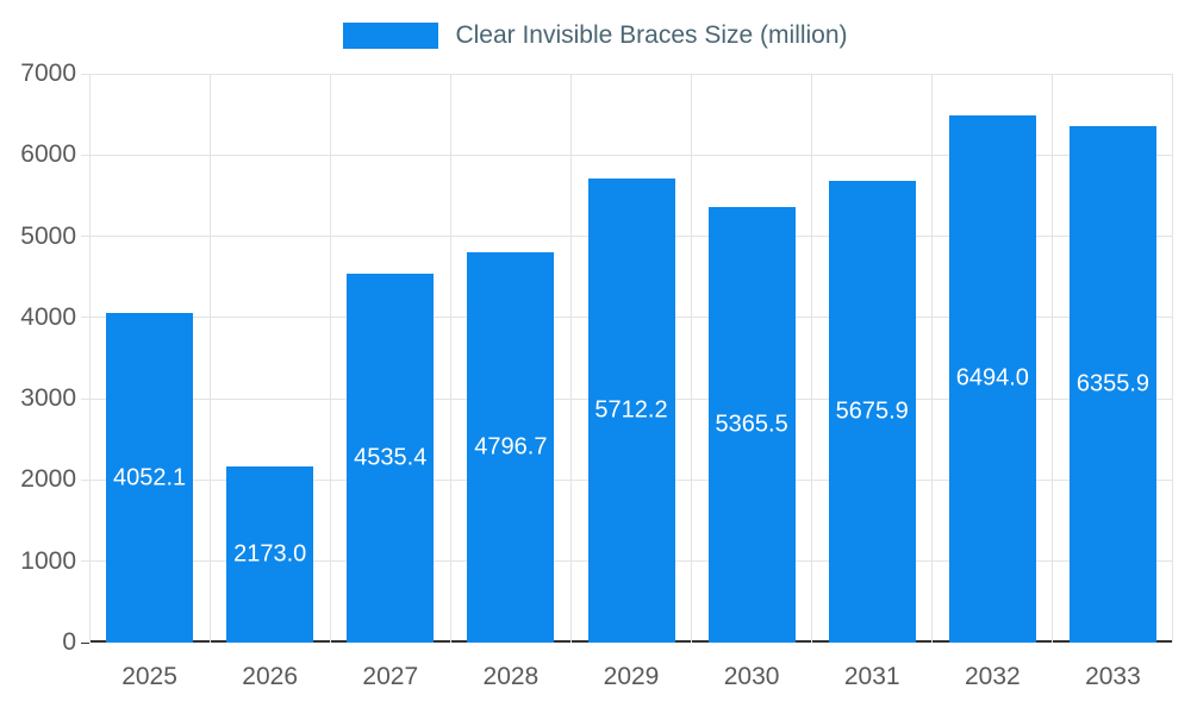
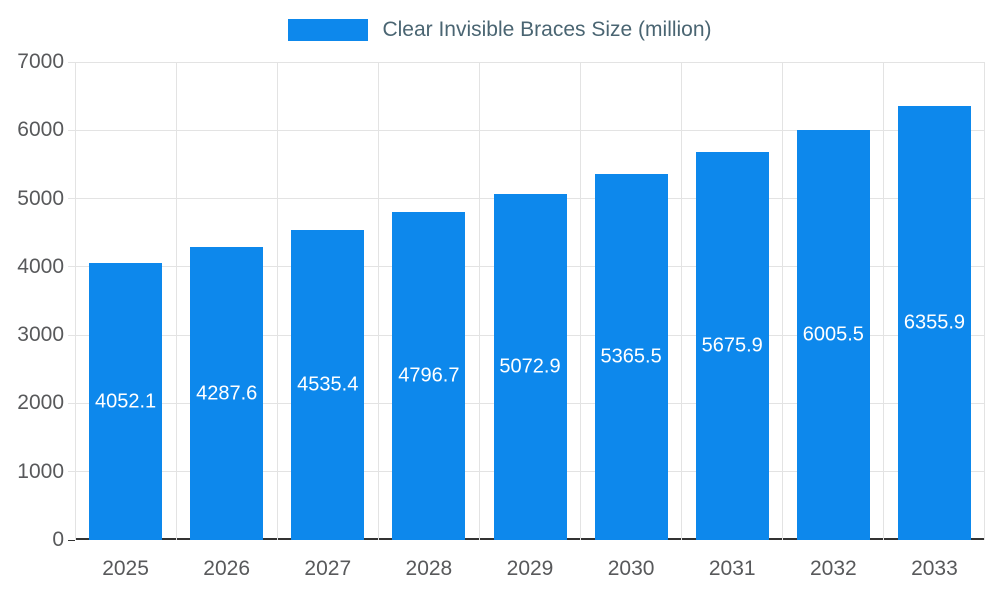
2026: 2173.0 -> 4287.6
2029: 5712.2 -> 5072.9
2032: 6494.0 -> 6005.5
